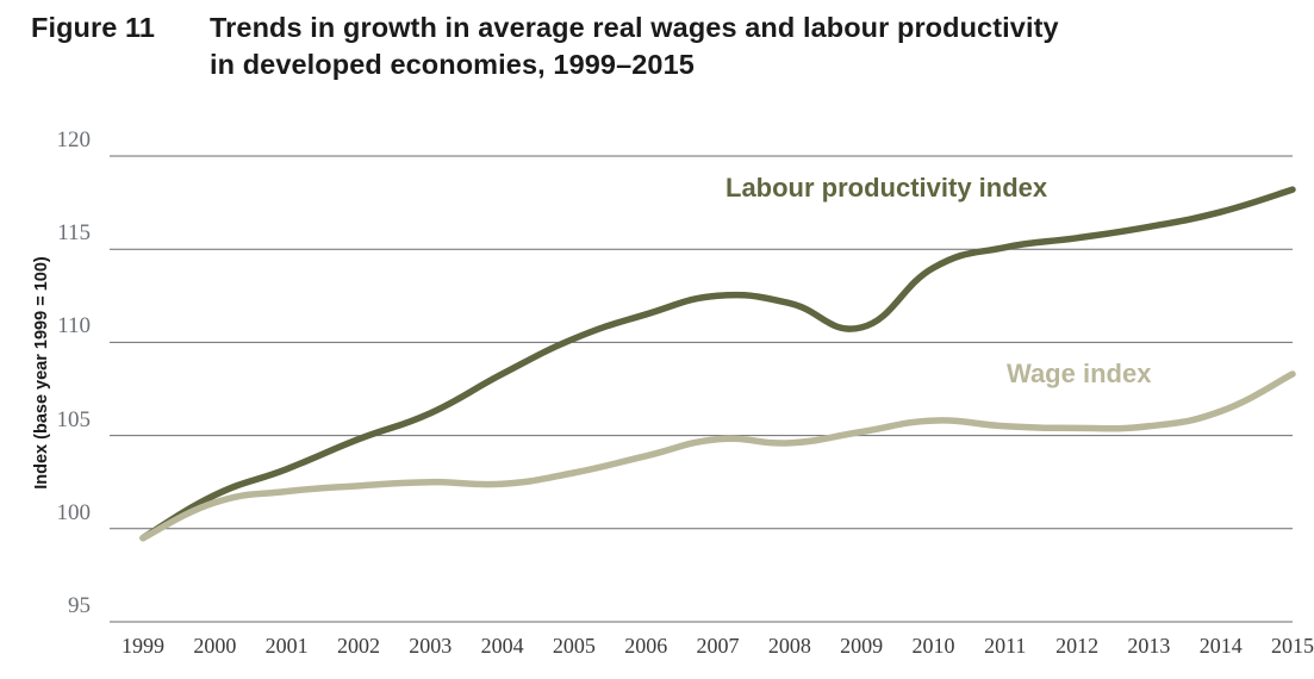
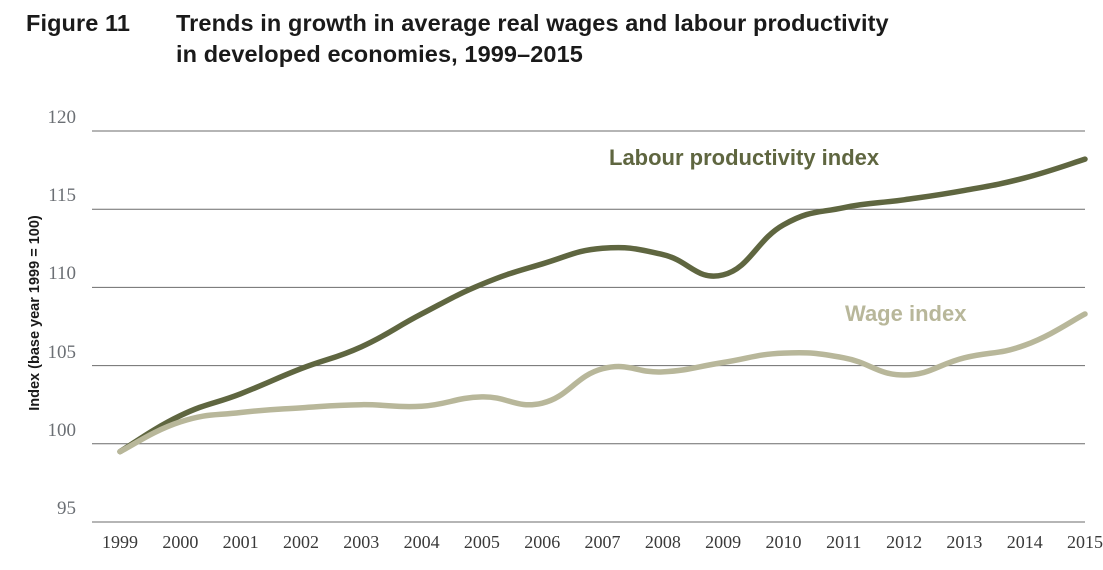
Wage index/2006: 103.9 -> 102.6
Wage index/2012: 105.4 -> 104.4
